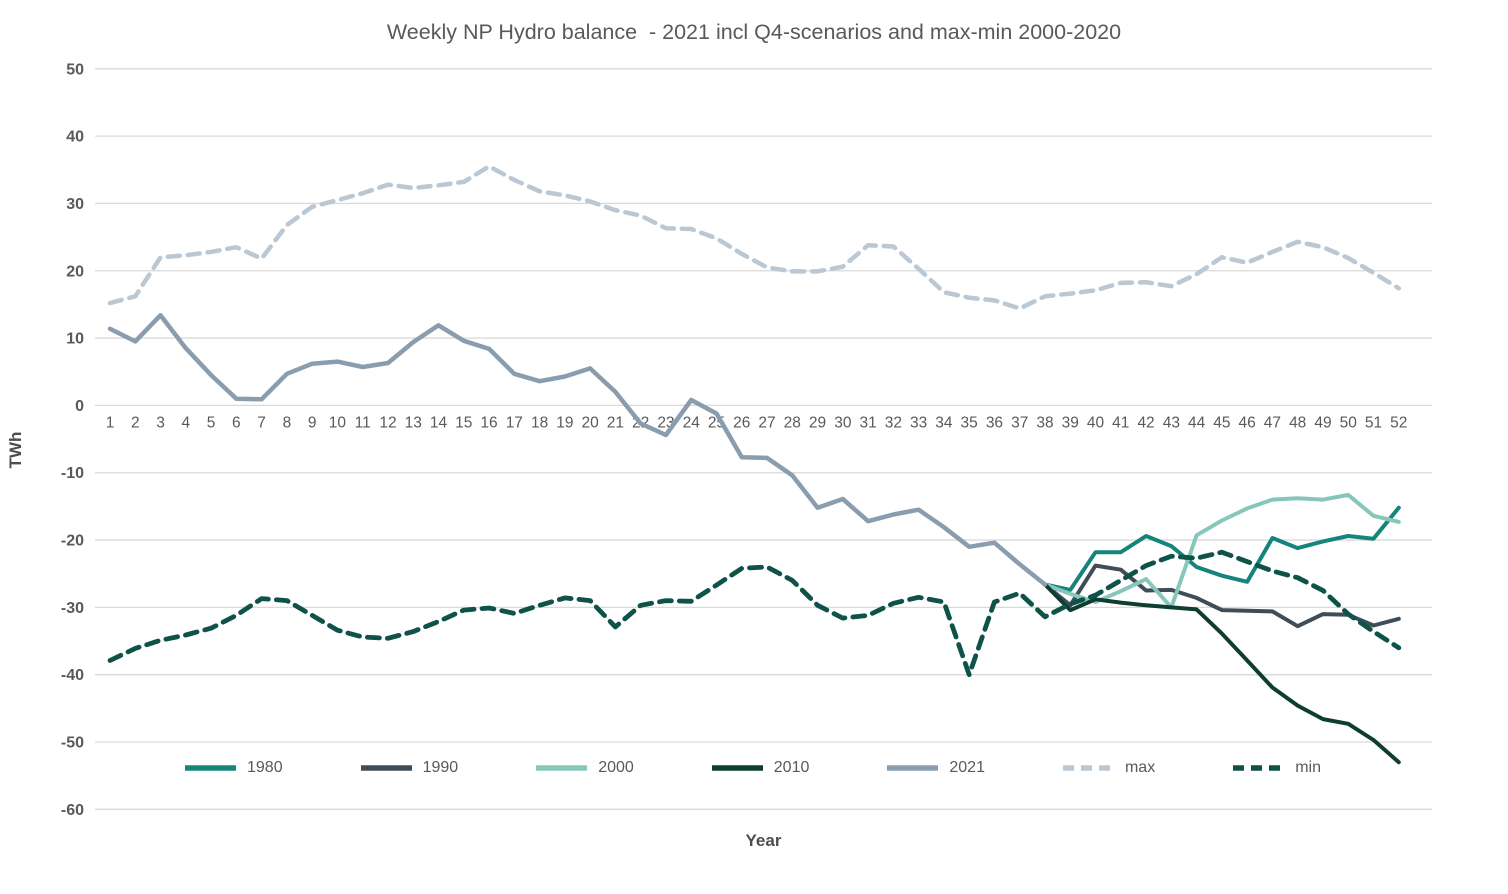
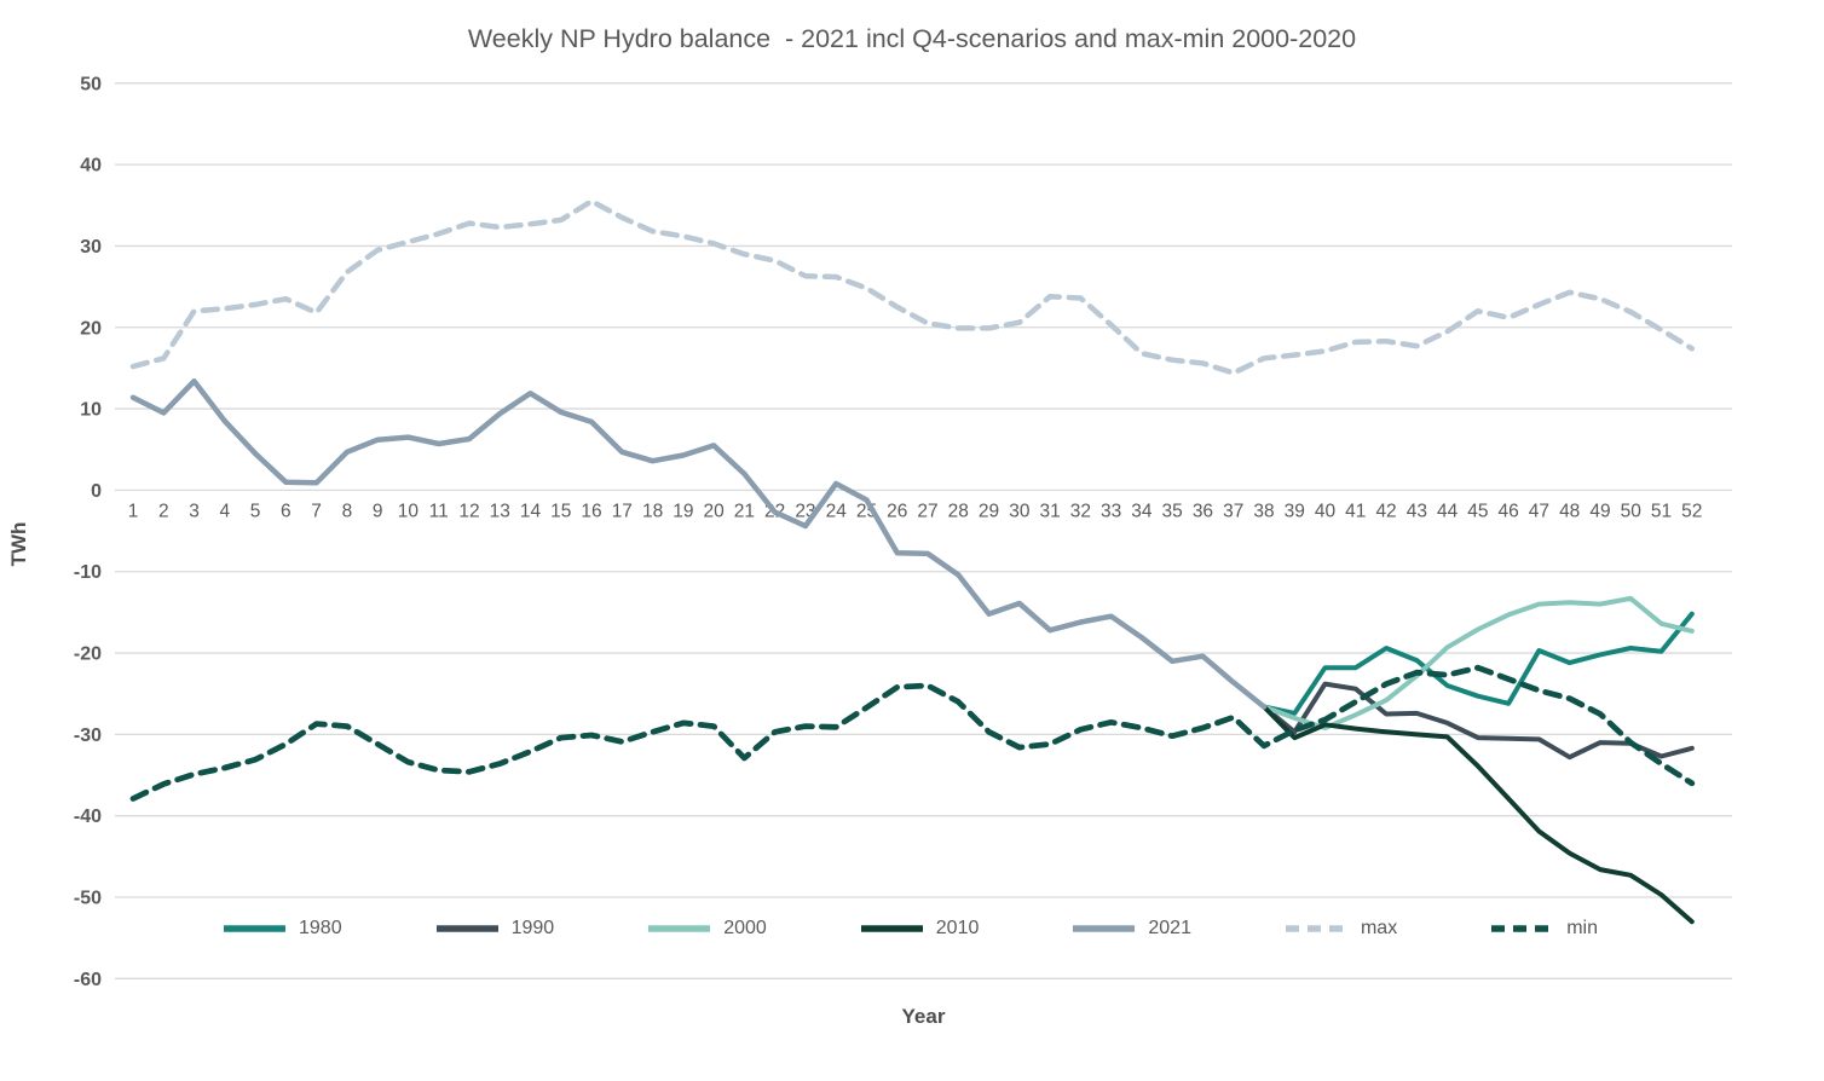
min/35: -40 -> -30
2000/43: -30 -> -23
